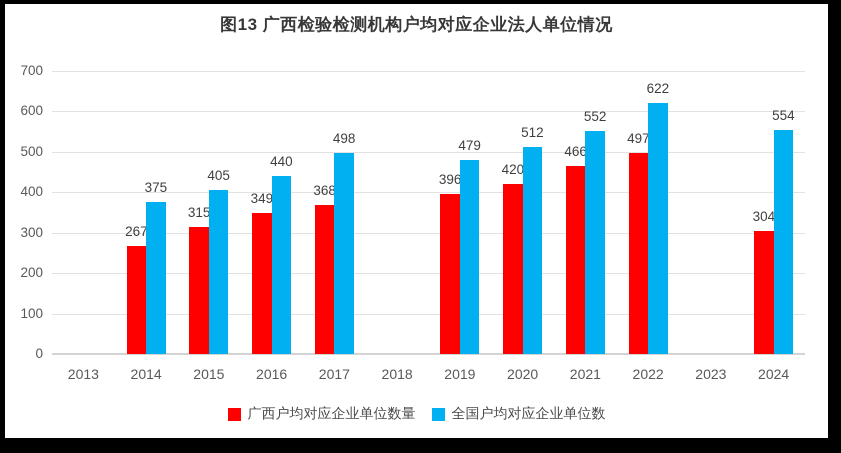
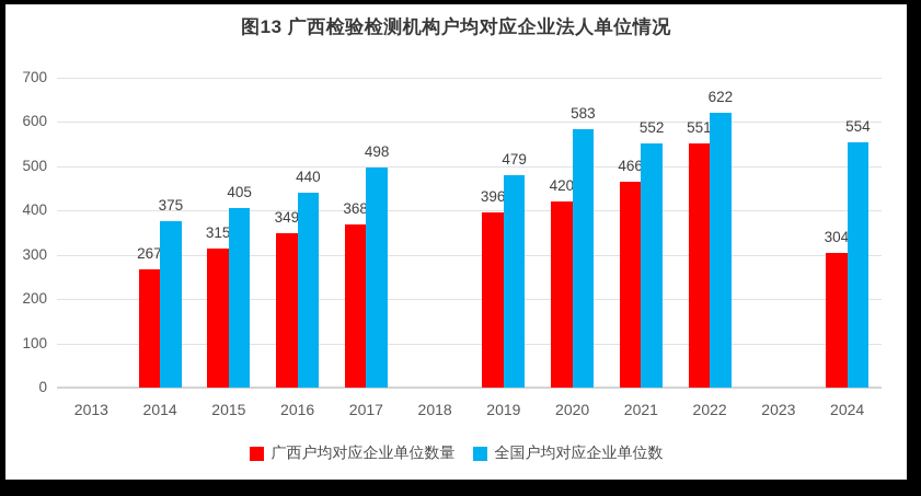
全国户均对应企业单位数/2020: 512 -> 583
广西户均对应企业单位数量/2022: 497 -> 551
